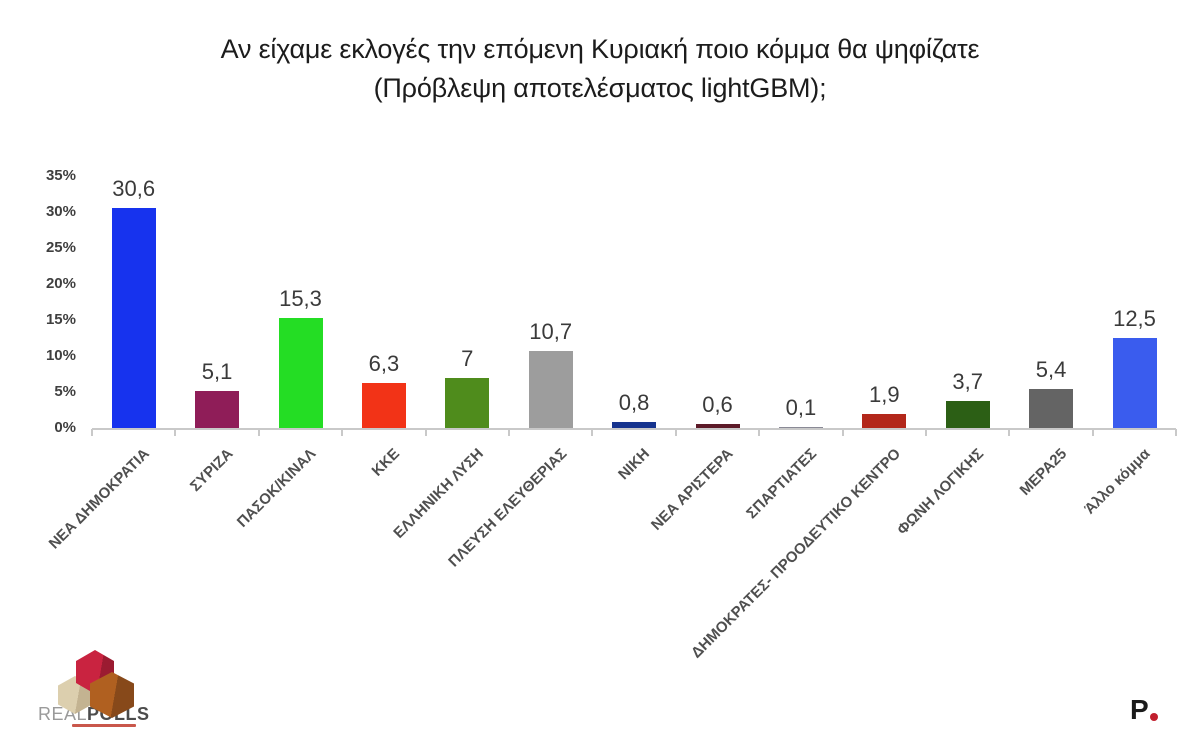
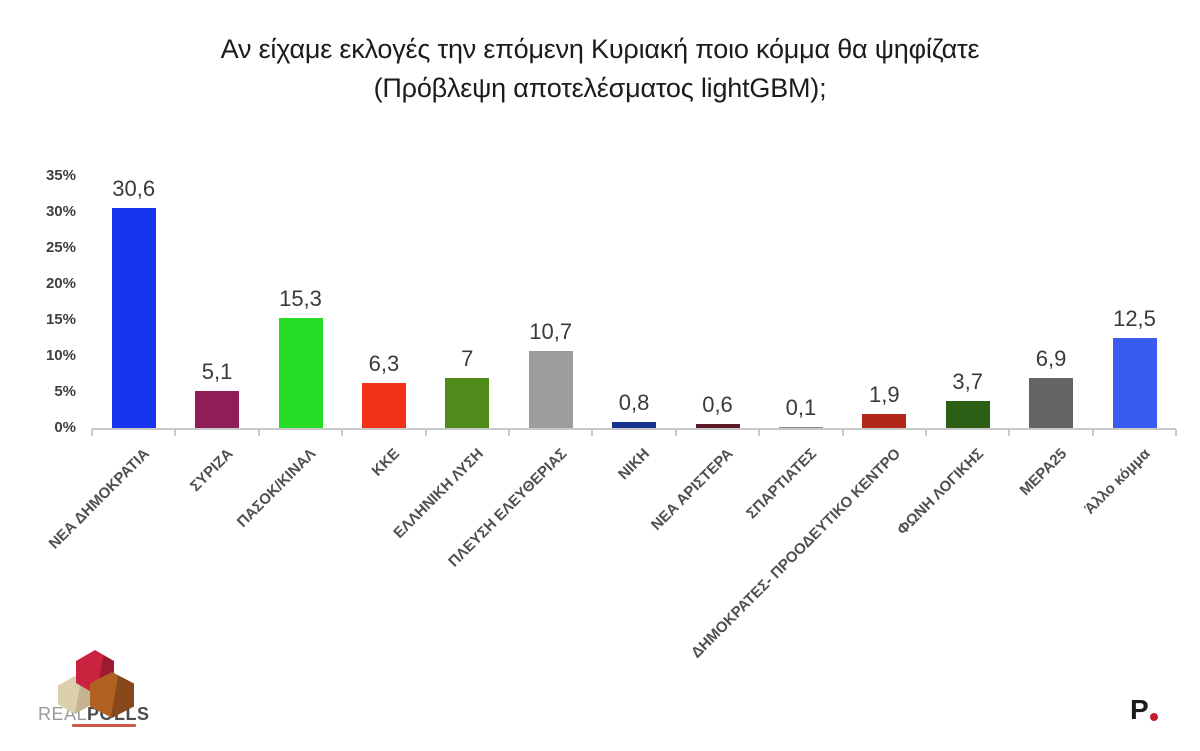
ΜΕΡΑ25: 5,4 -> 6,9
